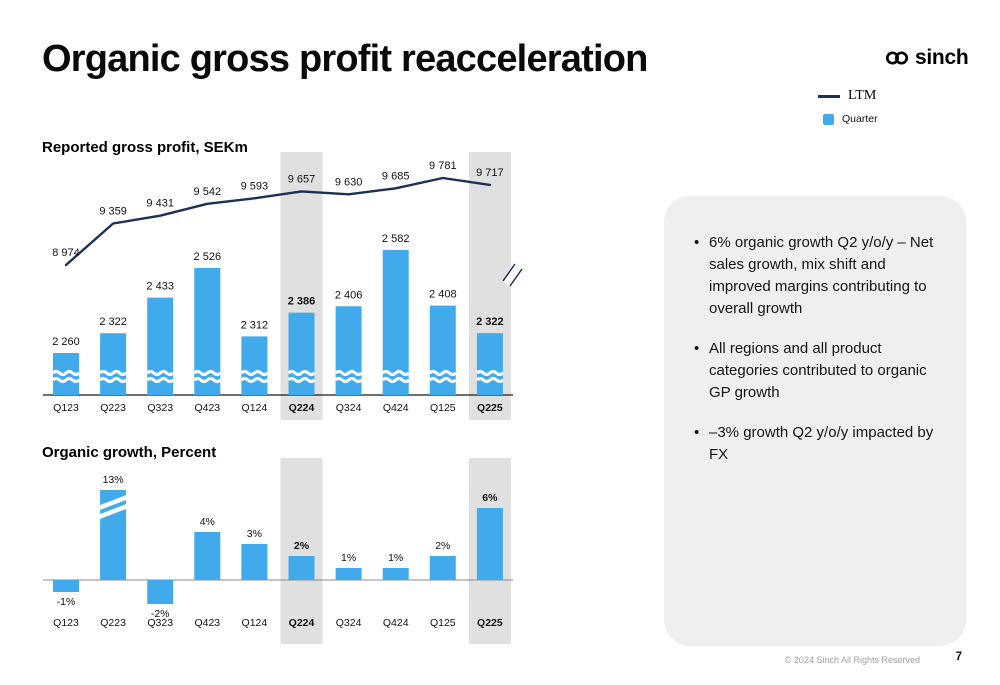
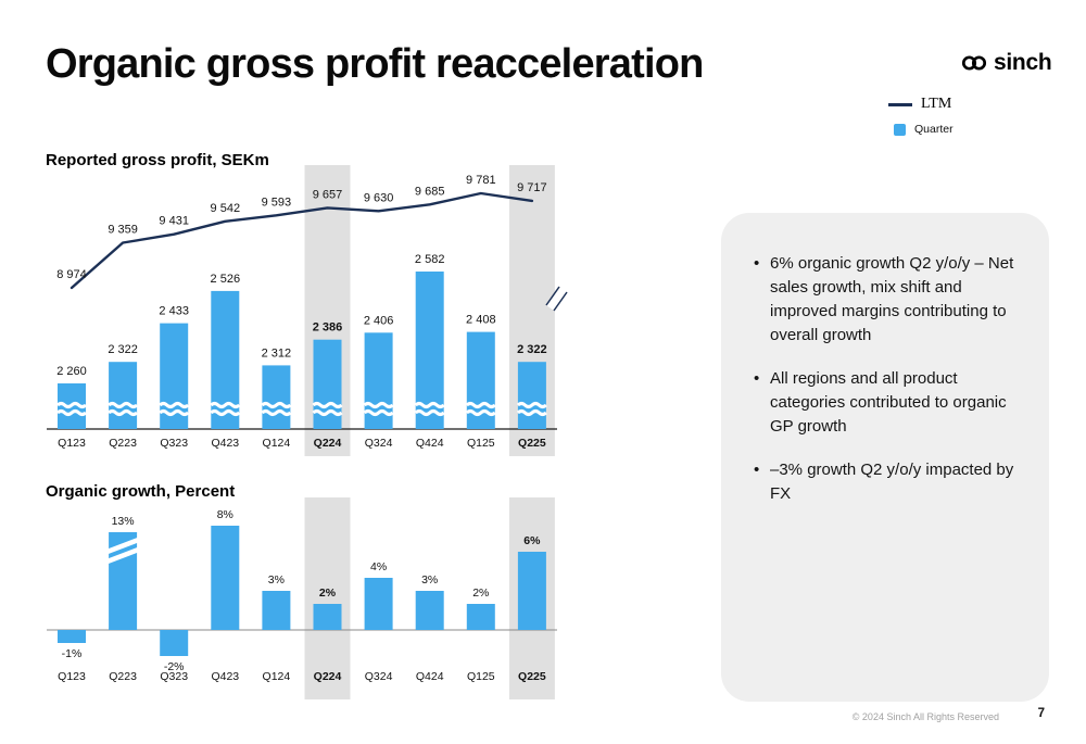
Organic growth, Percent/Q423: 4% -> 8%
Organic growth, Percent/Q324: 1% -> 4%
Organic growth, Percent/Q424: 1% -> 3%
